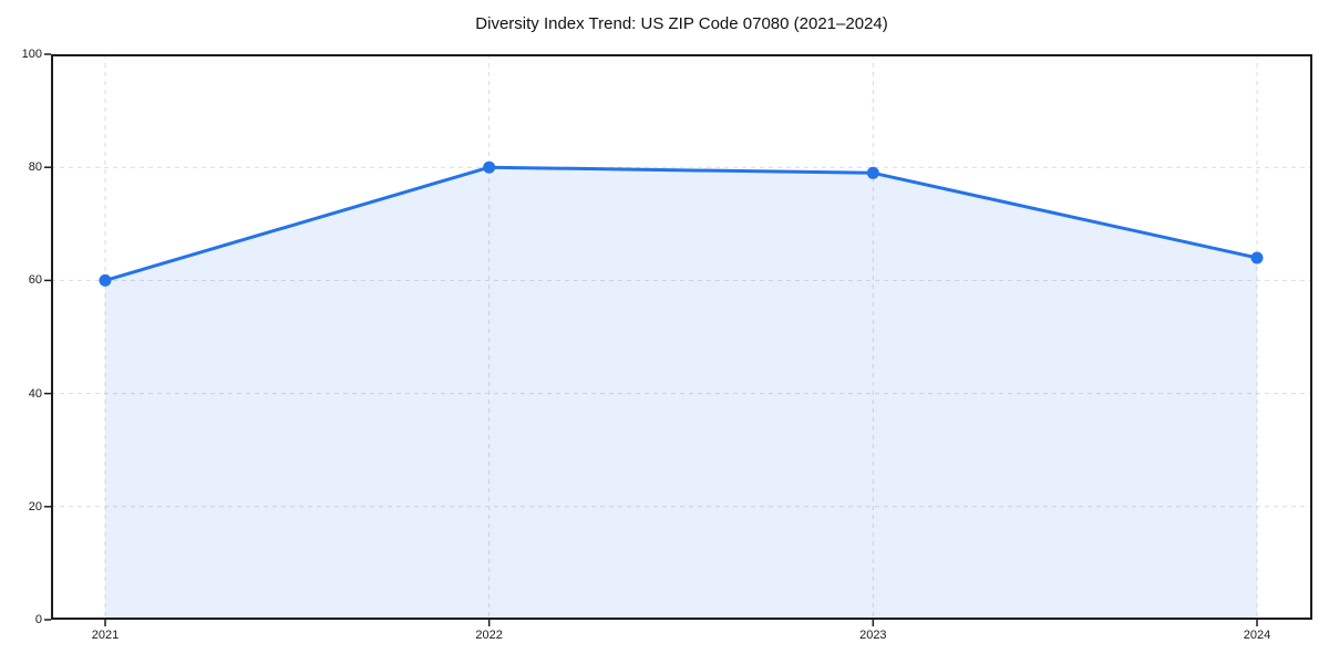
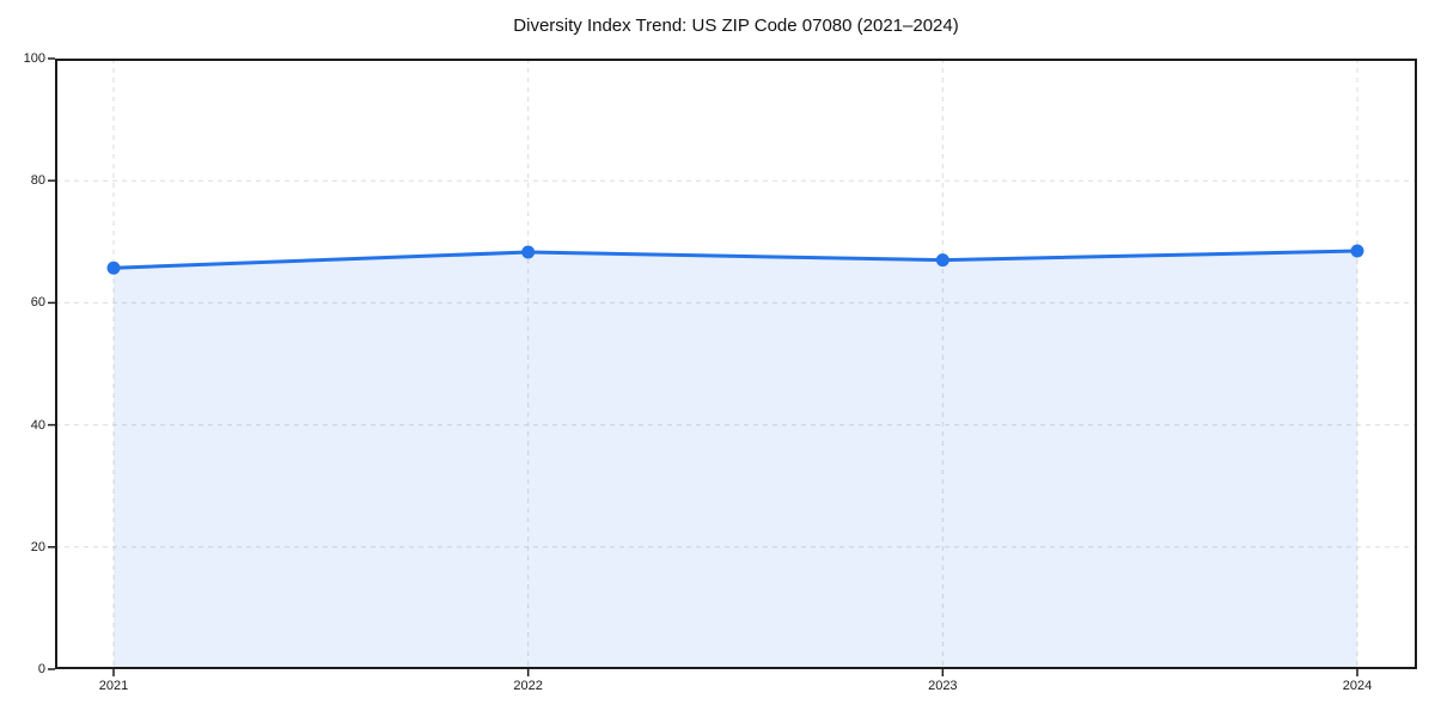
2021: 60 -> 66
2022: 80 -> 68
2023: 79 -> 67
2024: 64 -> 68
